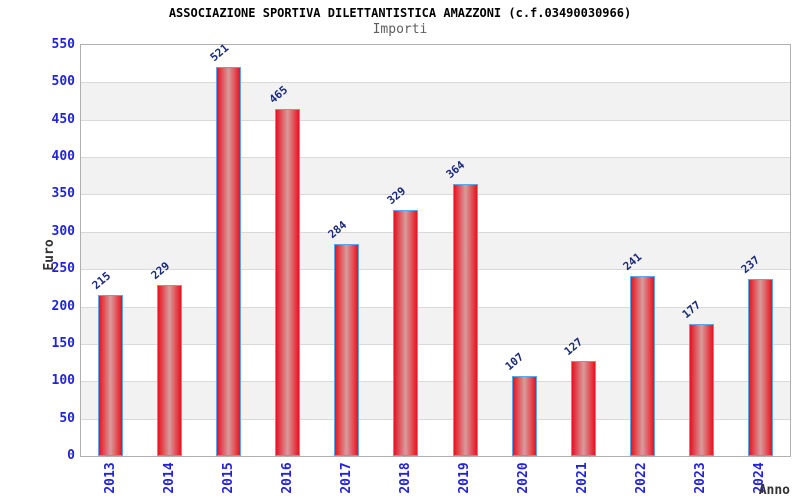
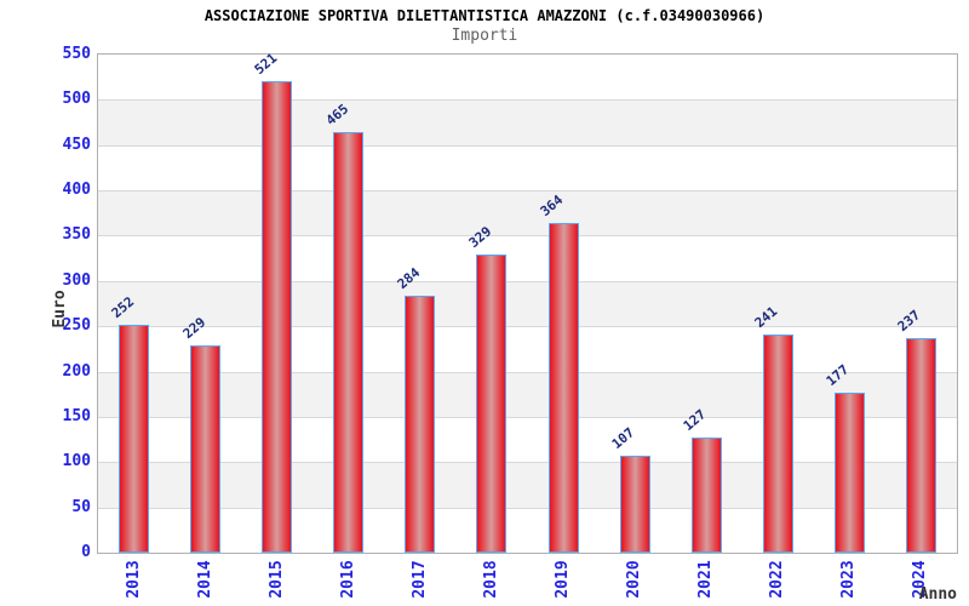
2013: 215 -> 252
